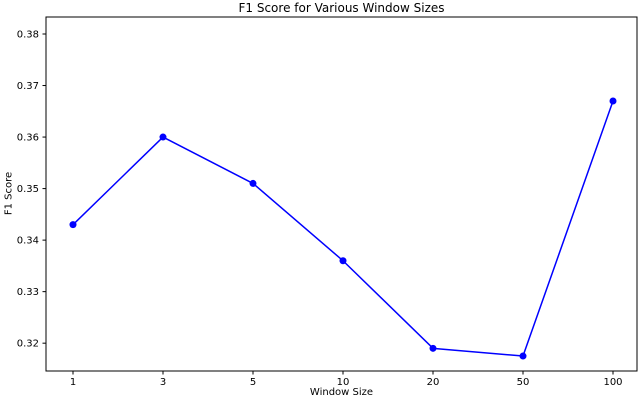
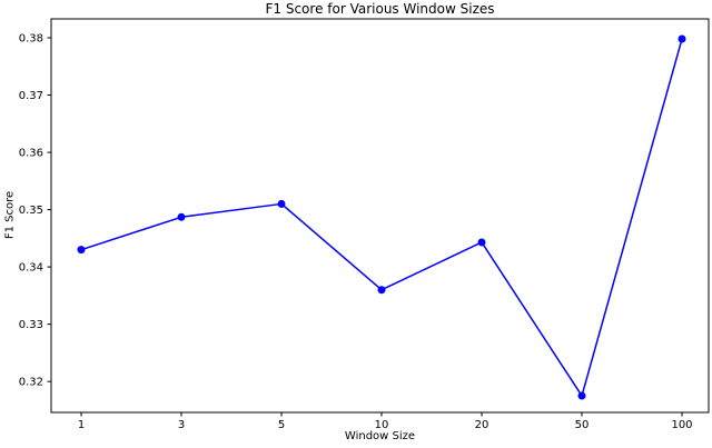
3: 0.360 -> 0.349
20: 0.319 -> 0.344
100: 0.367 -> 0.380
